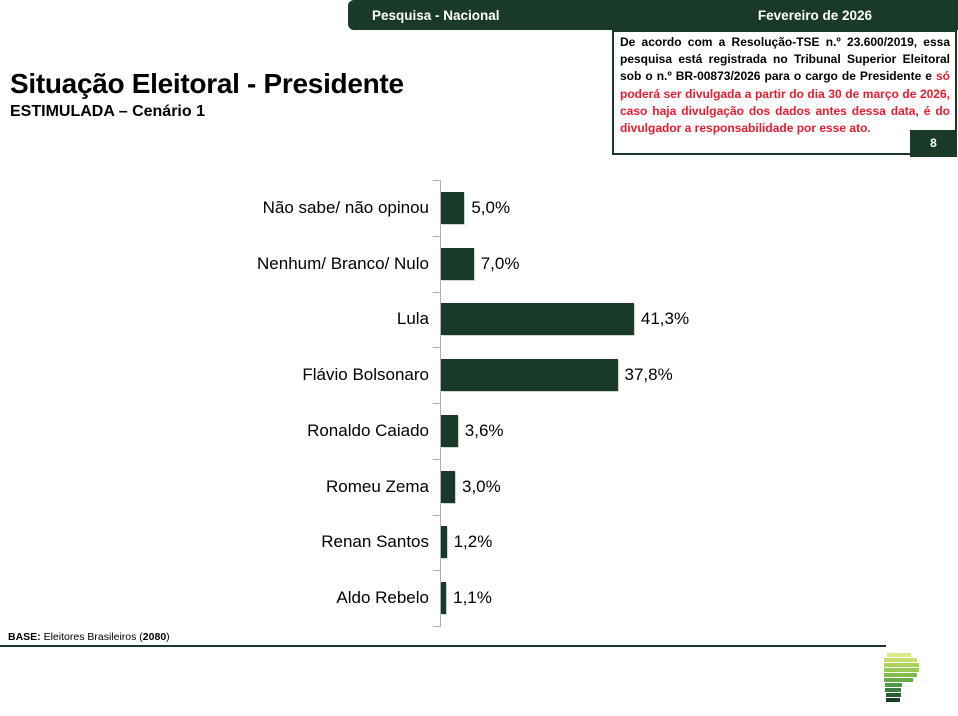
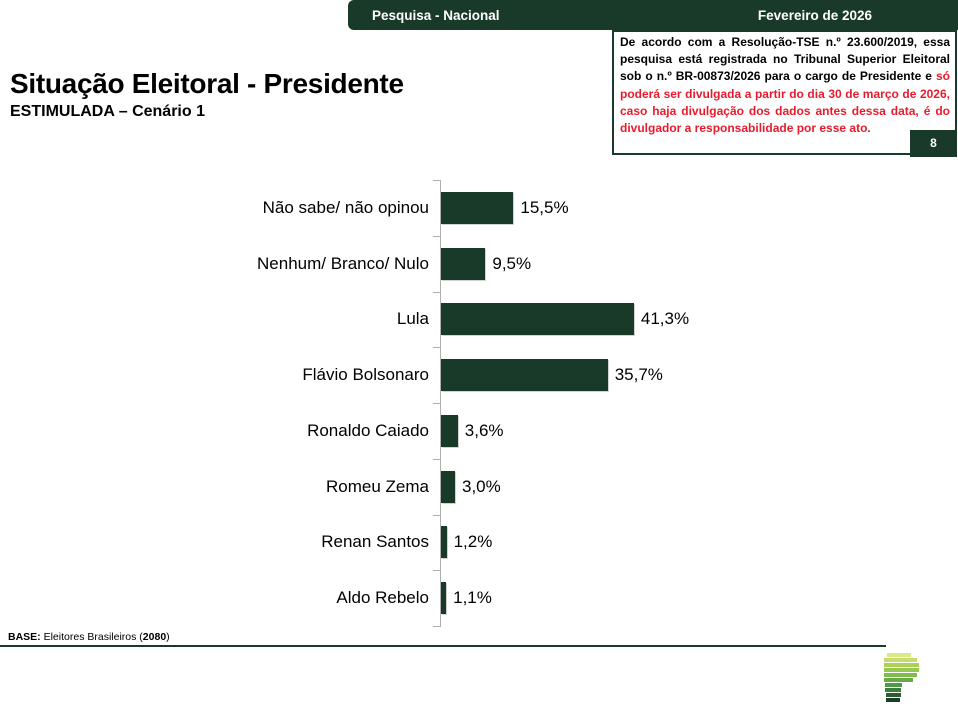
Não sabe/ não opinou: 5,0% -> 15,5%
Nenhum/ Branco/ Nulo: 7,0% -> 9,5%
Flávio Bolsonaro: 37,8% -> 35,7%
